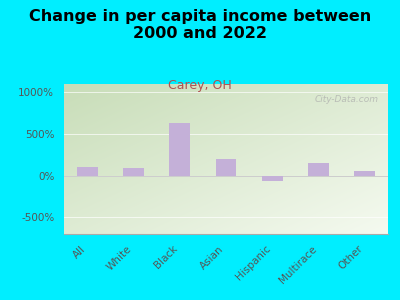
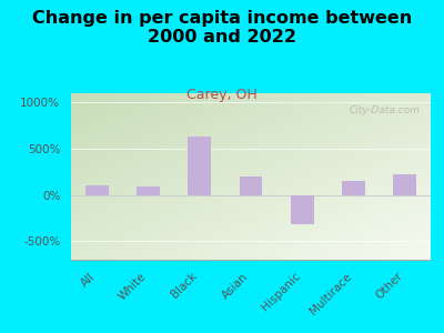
Hispanic: -60% -> -320%
Other: 60% -> 220%
